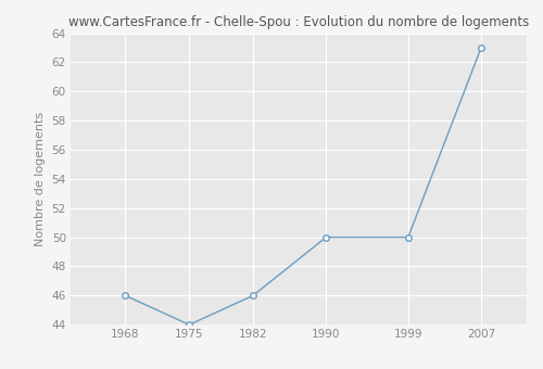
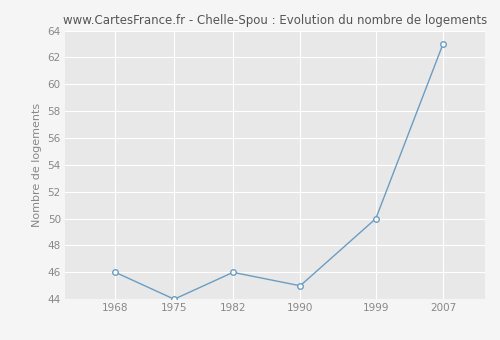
1990: 50 -> 45
